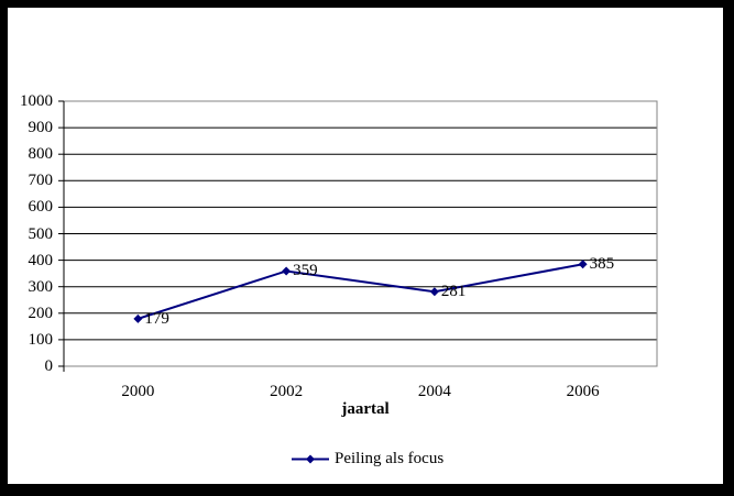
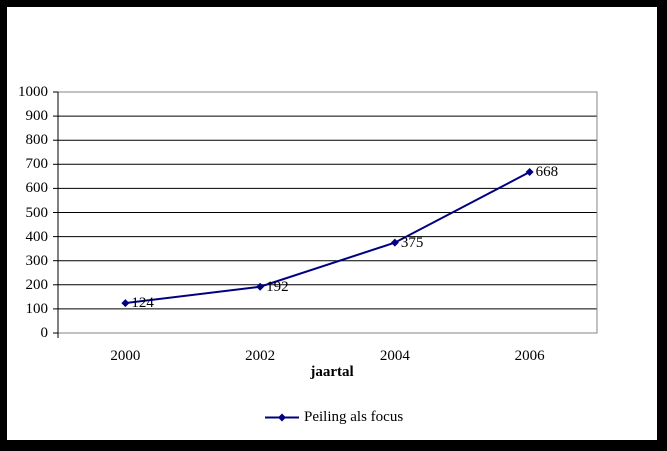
2000: 179 -> 124
2002: 359 -> 192
2004: 281 -> 375
2006: 385 -> 668
